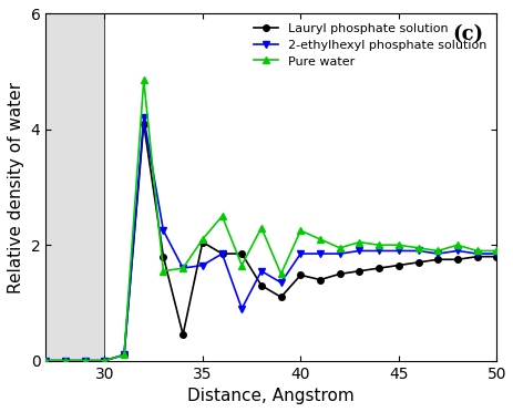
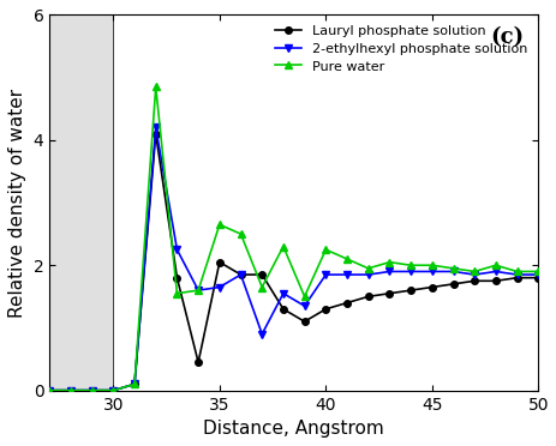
Pure water/35: 2.10 -> 2.65
Lauryl phosphate solution/40: 1.48 -> 1.30
